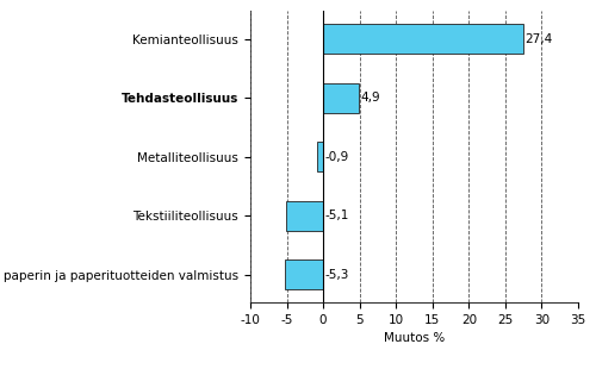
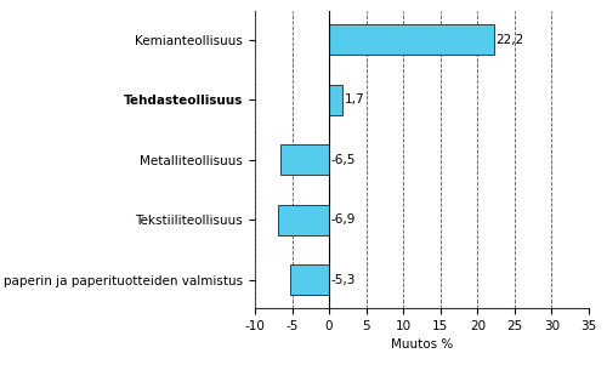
Kemianteollisuus: 27,4 -> 22,2
Tehdasteollisuus: 4,9 -> 1,7
Metalliteollisuus: -0,9 -> -6,5
Tekstiiliteollisuus: -5,1 -> -6,9
